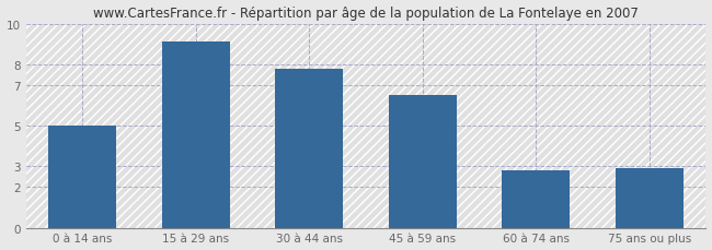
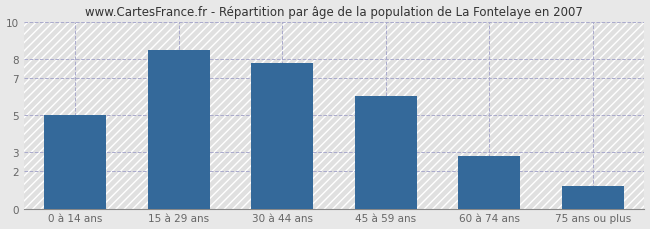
15 à 29 ans: 9.1 -> 8.5
45 à 59 ans: 6.5 -> 6.0
75 ans ou plus: 2.9 -> 1.2
